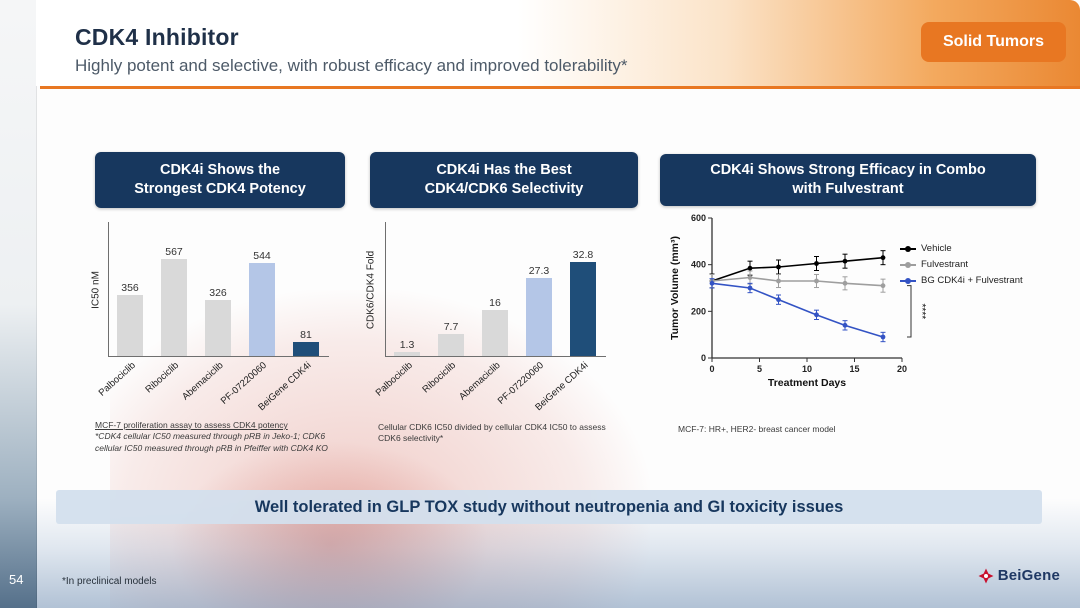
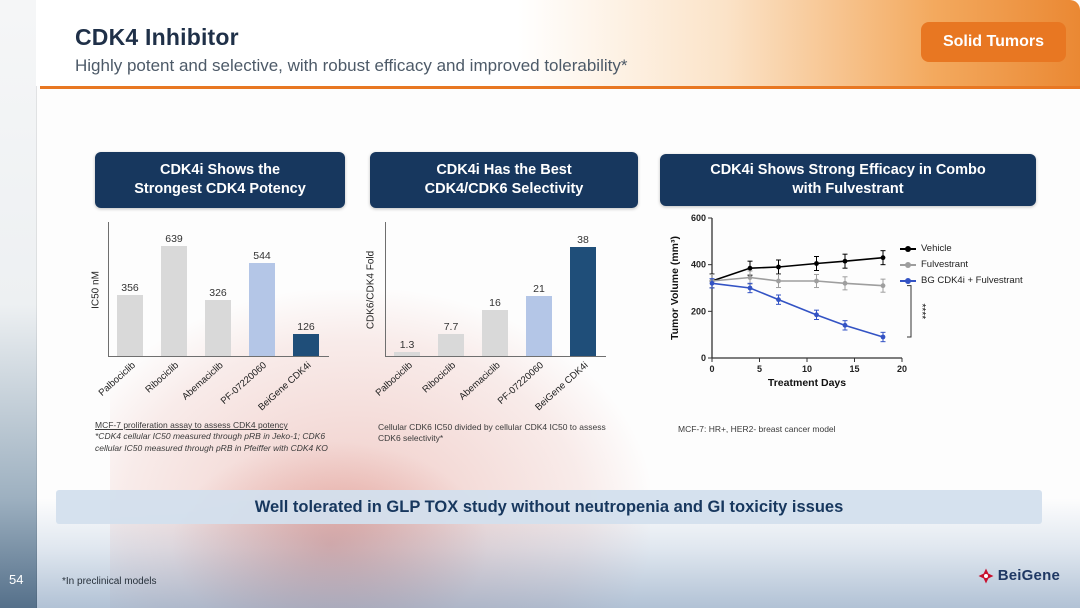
CDK4i Shows the Strongest CDK4 Potency/Ribociclib: 567 -> 639
CDK4i Shows the Strongest CDK4 Potency/BeiGene CDK4i: 81 -> 126
CDK4i Has the Best CDK4/CDK6 Selectivity/PF-07220060: 27.3 -> 21
CDK4i Has the Best CDK4/CDK6 Selectivity/BeiGene CDK4i: 32.8 -> 38
